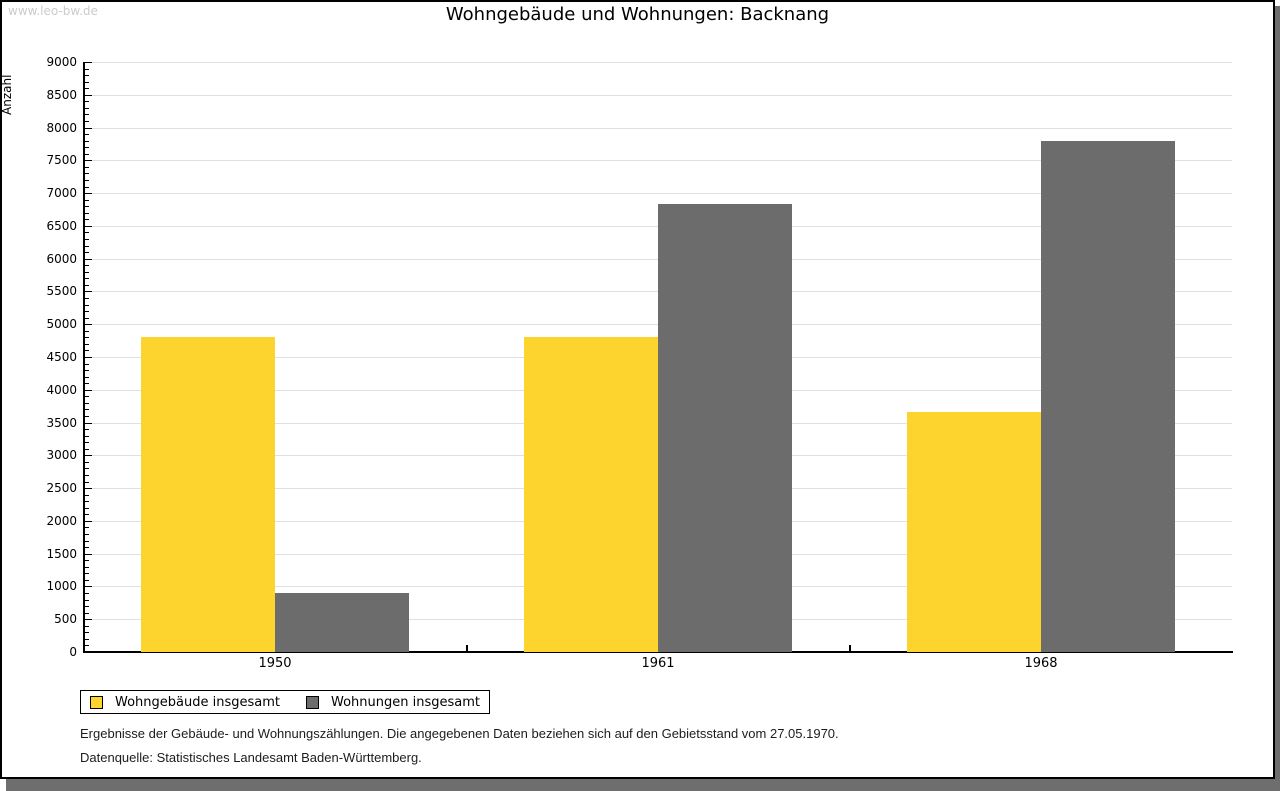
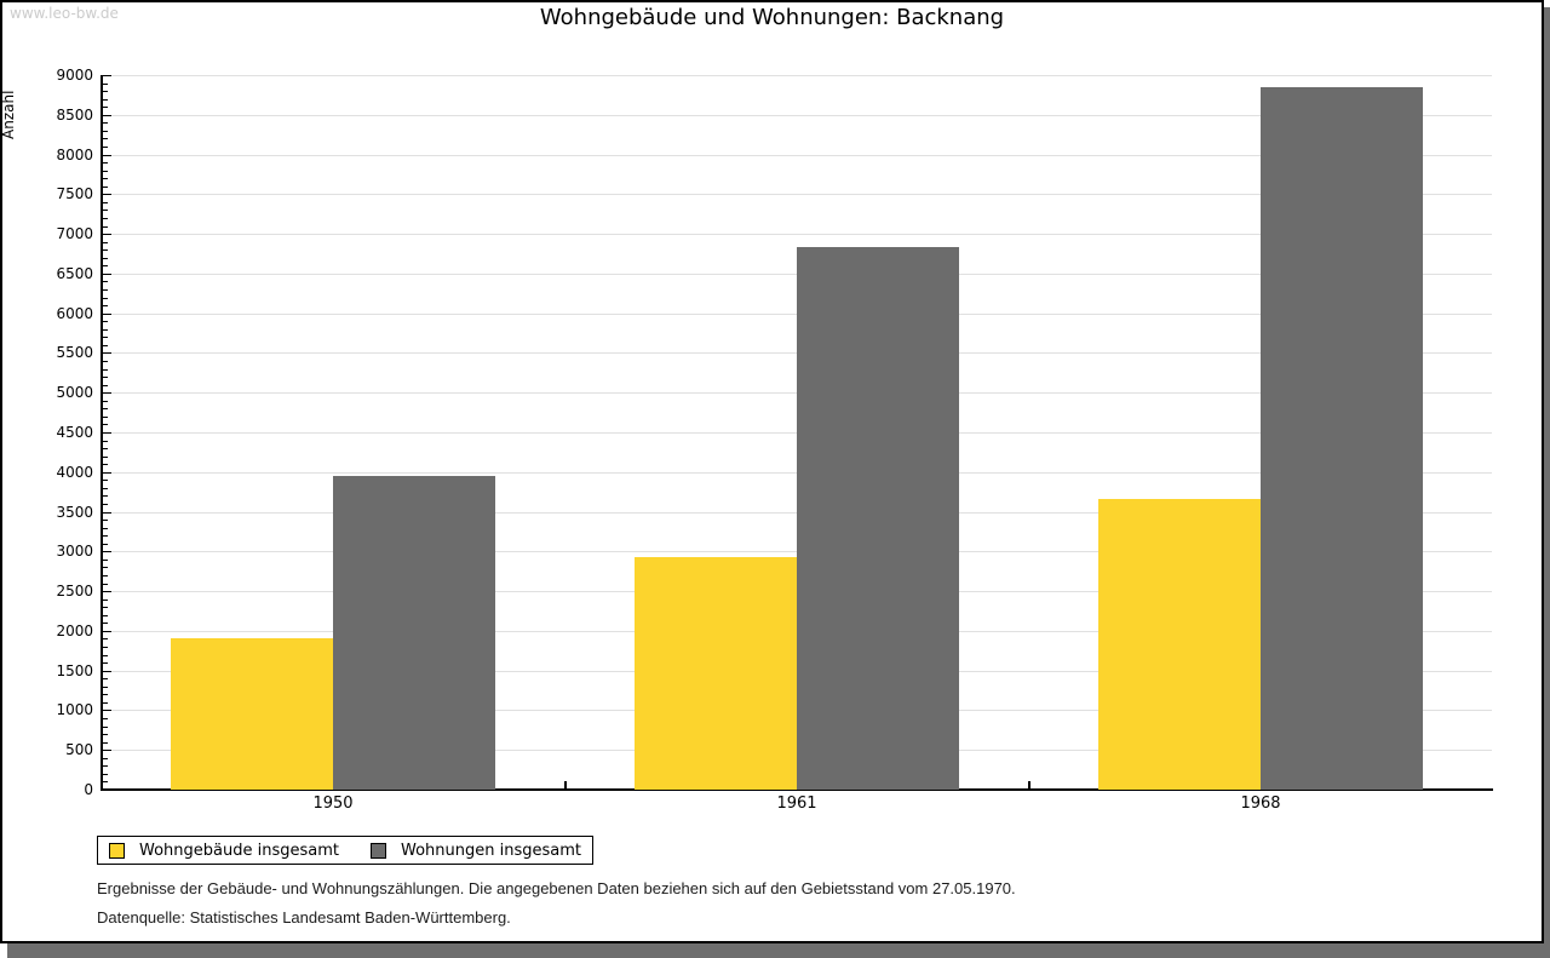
Wohngebäude insgesamt/1950: 4800 -> 1900
Wohnungen insgesamt/1950: 900 -> 4000
Wohngebäude insgesamt/1961: 4800 -> 2900
Wohnungen insgesamt/1968: 7800 -> 8800
